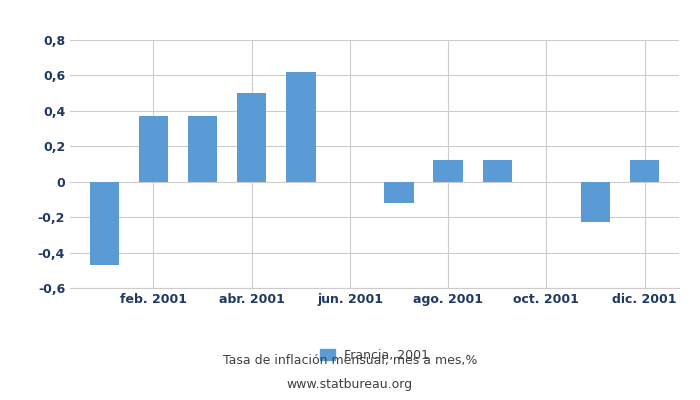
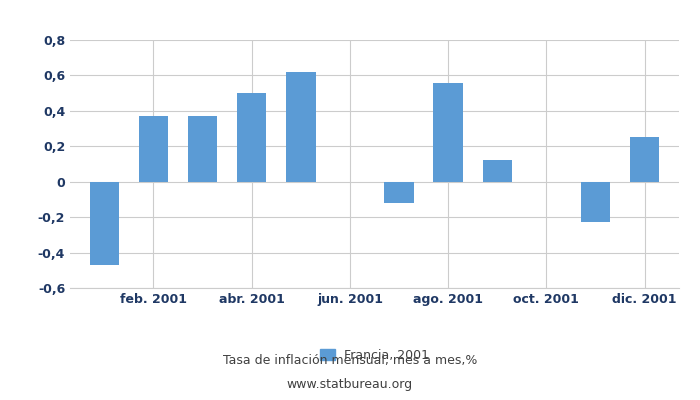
ago. 2001: 0,12 -> 0,56
dic. 2001: 0,12 -> 0,25
